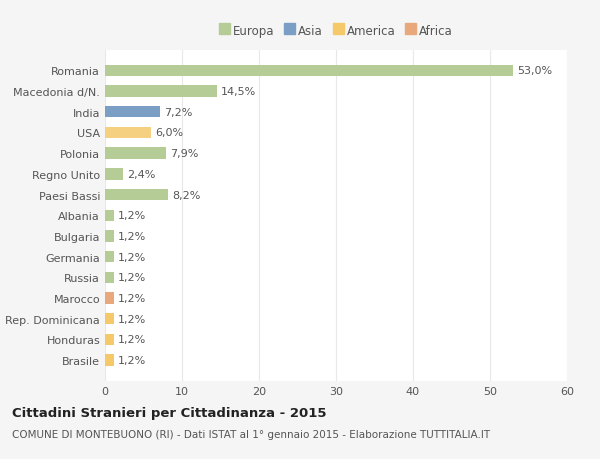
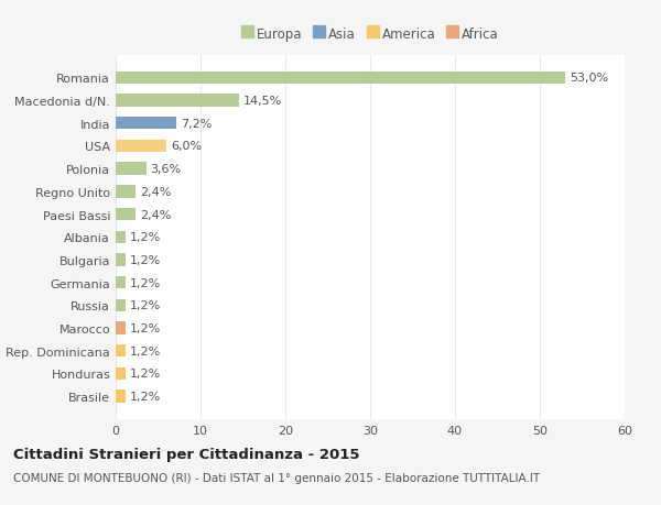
Polonia: 7,9% -> 3,6%
Paesi Bassi: 8,2% -> 2,4%
